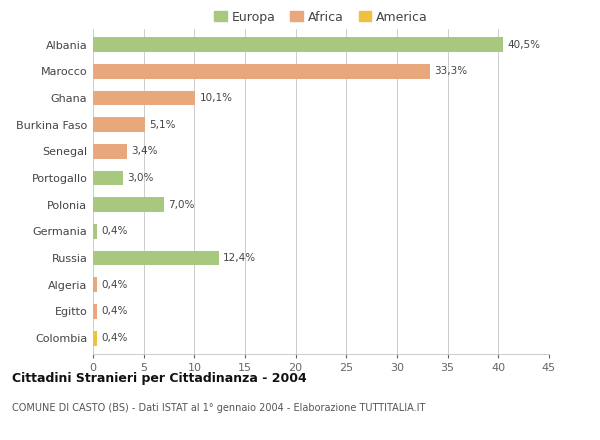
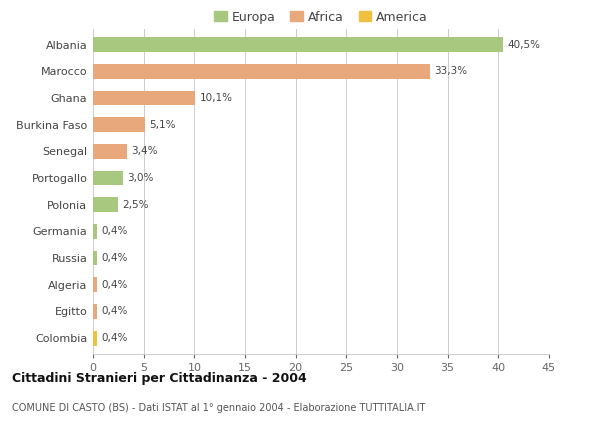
Polonia: 7,0% -> 2,5%
Russia: 12,4% -> 0,4%
